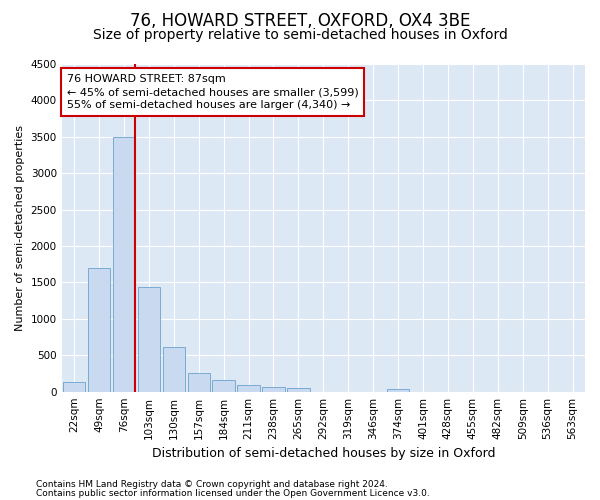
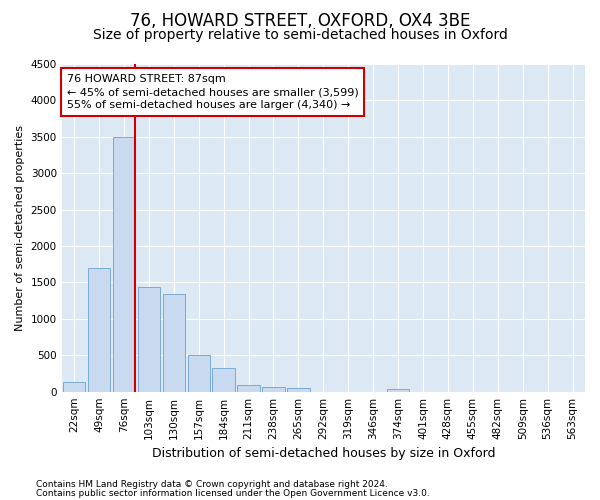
130sqm: 620 -> 1340
157sqm: 260 -> 500
184sqm: 160 -> 320
